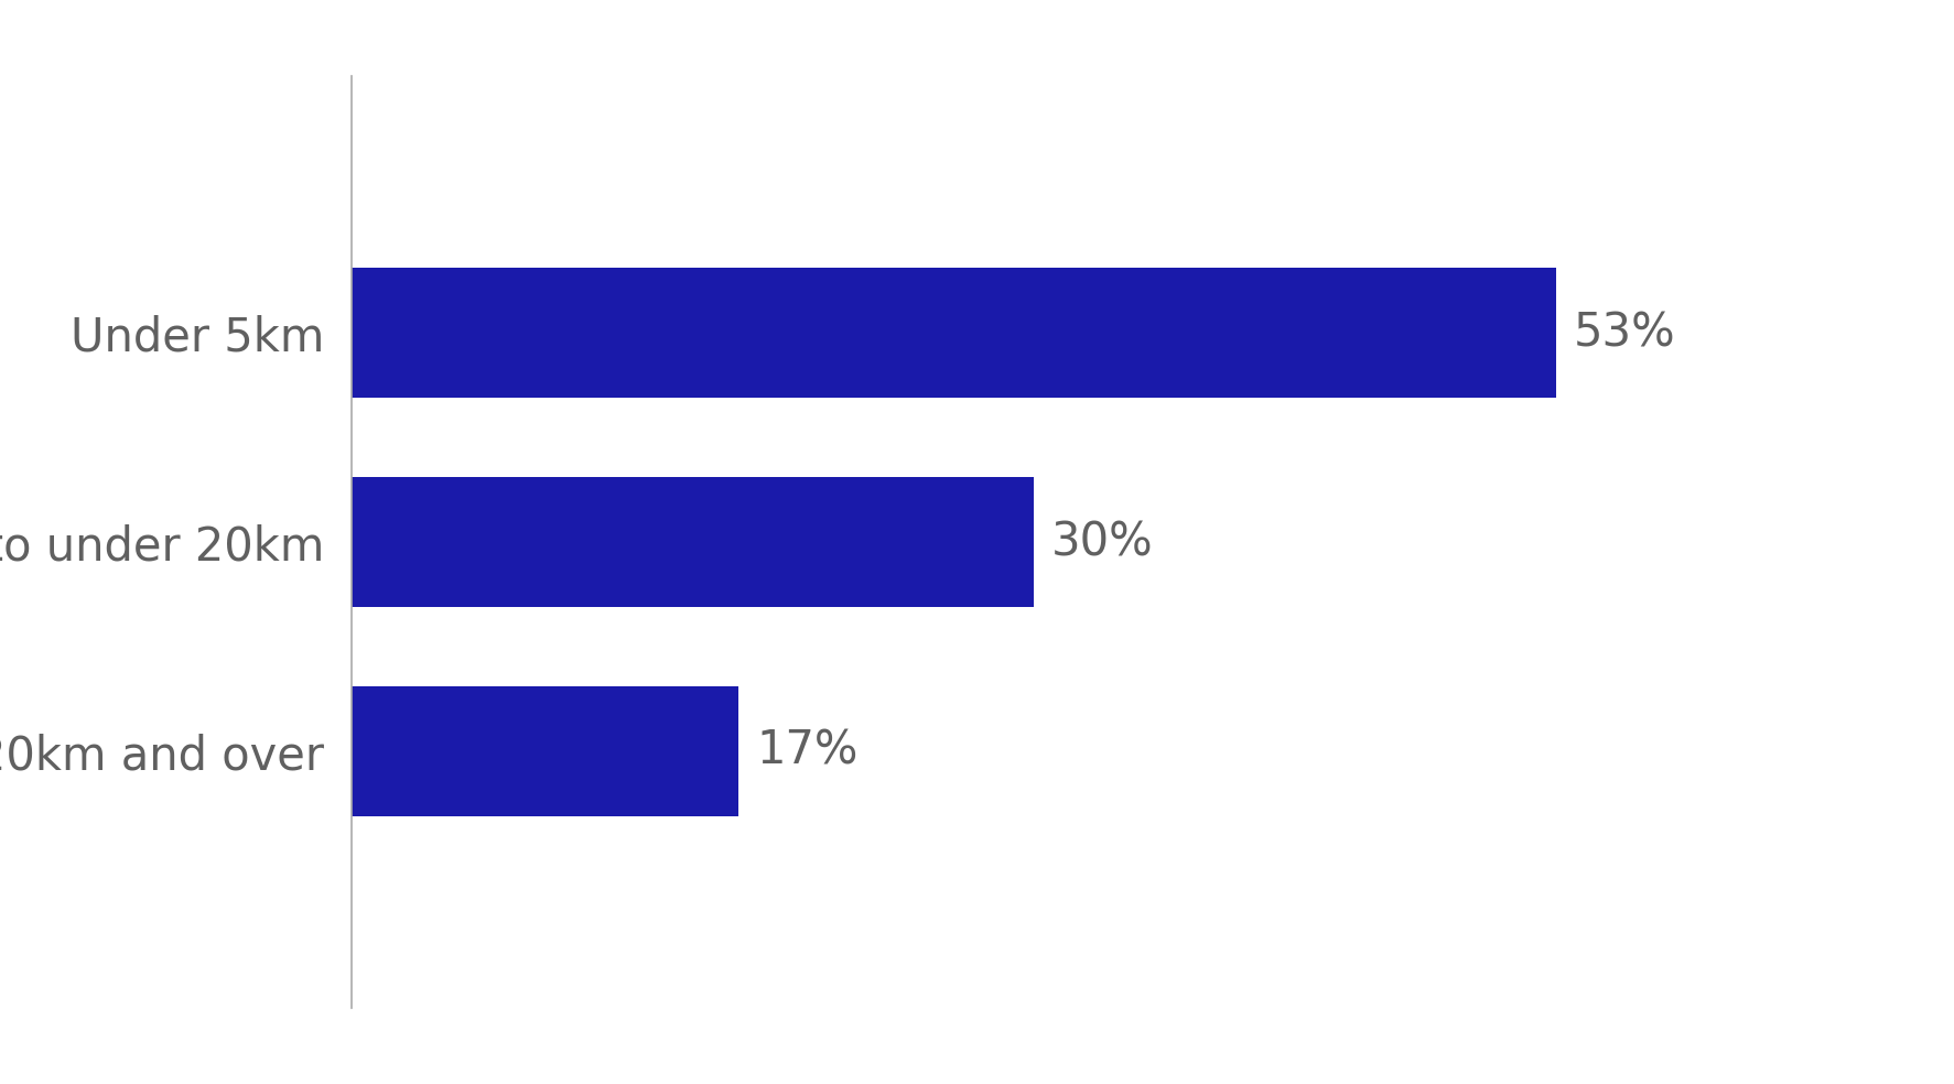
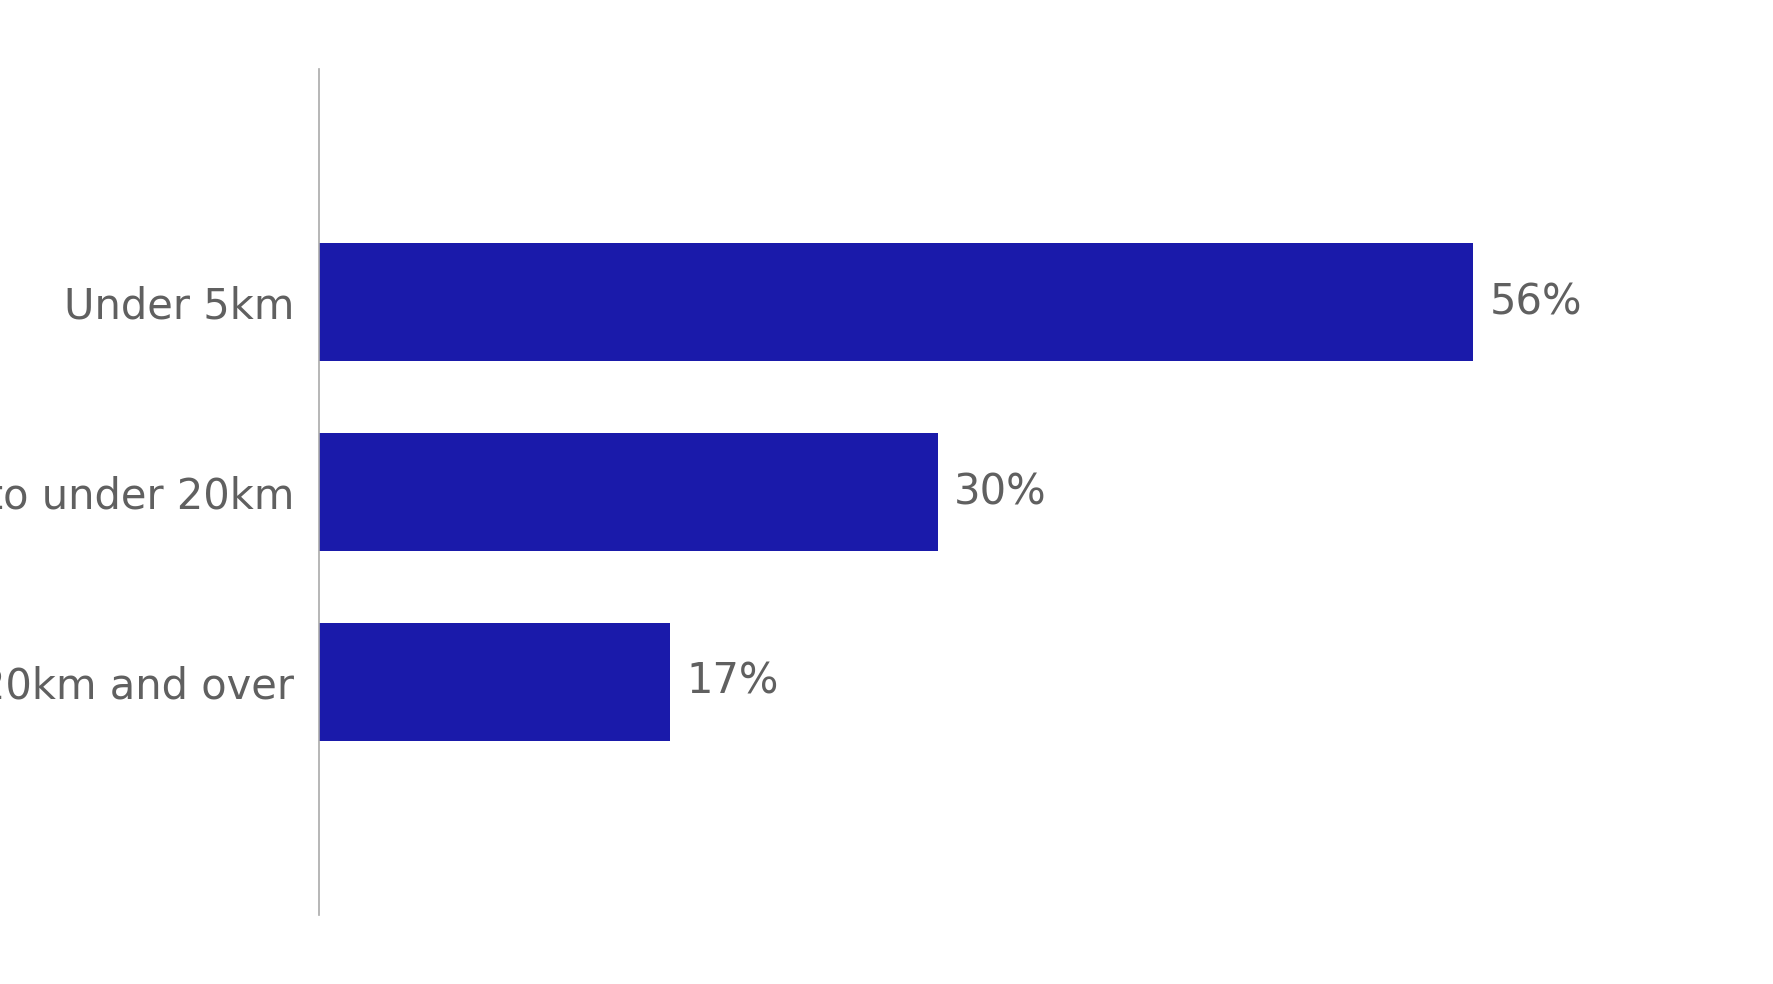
Under 5km: 53% -> 56%
